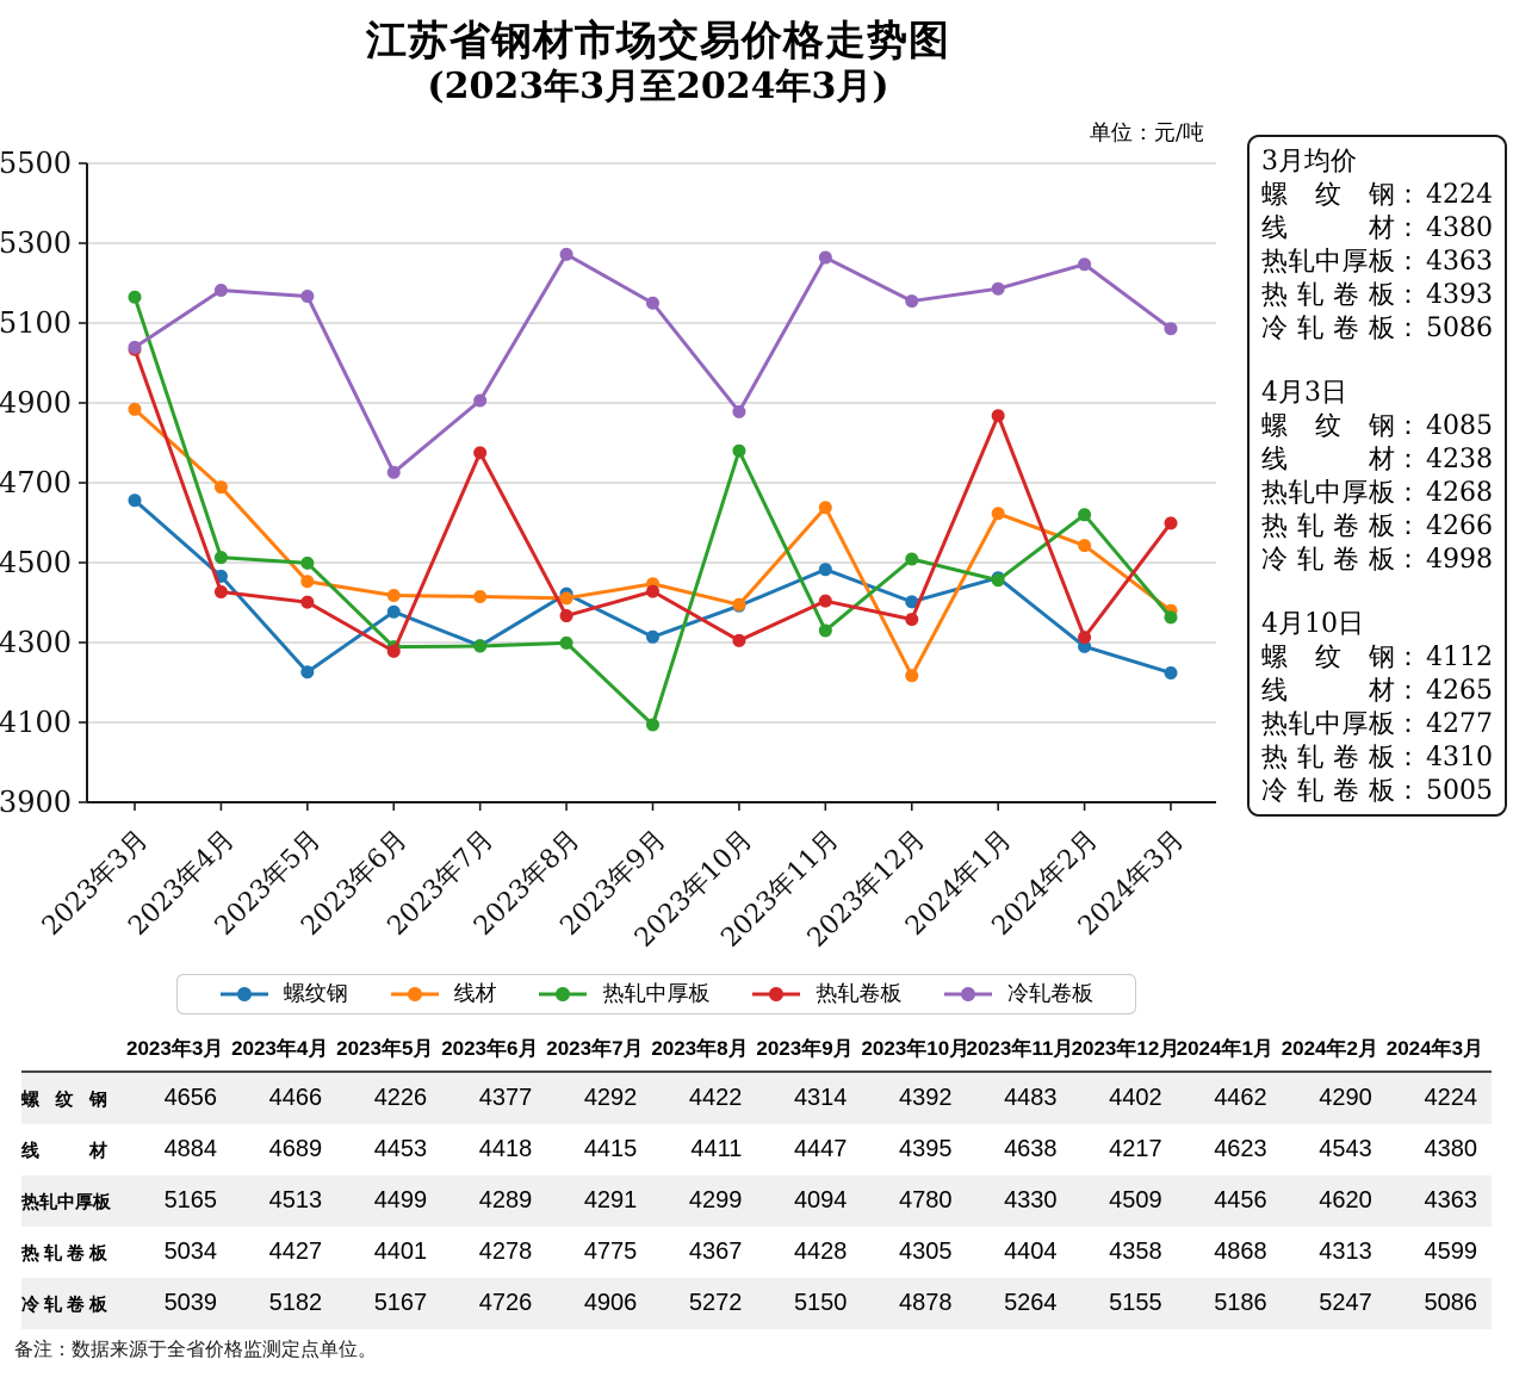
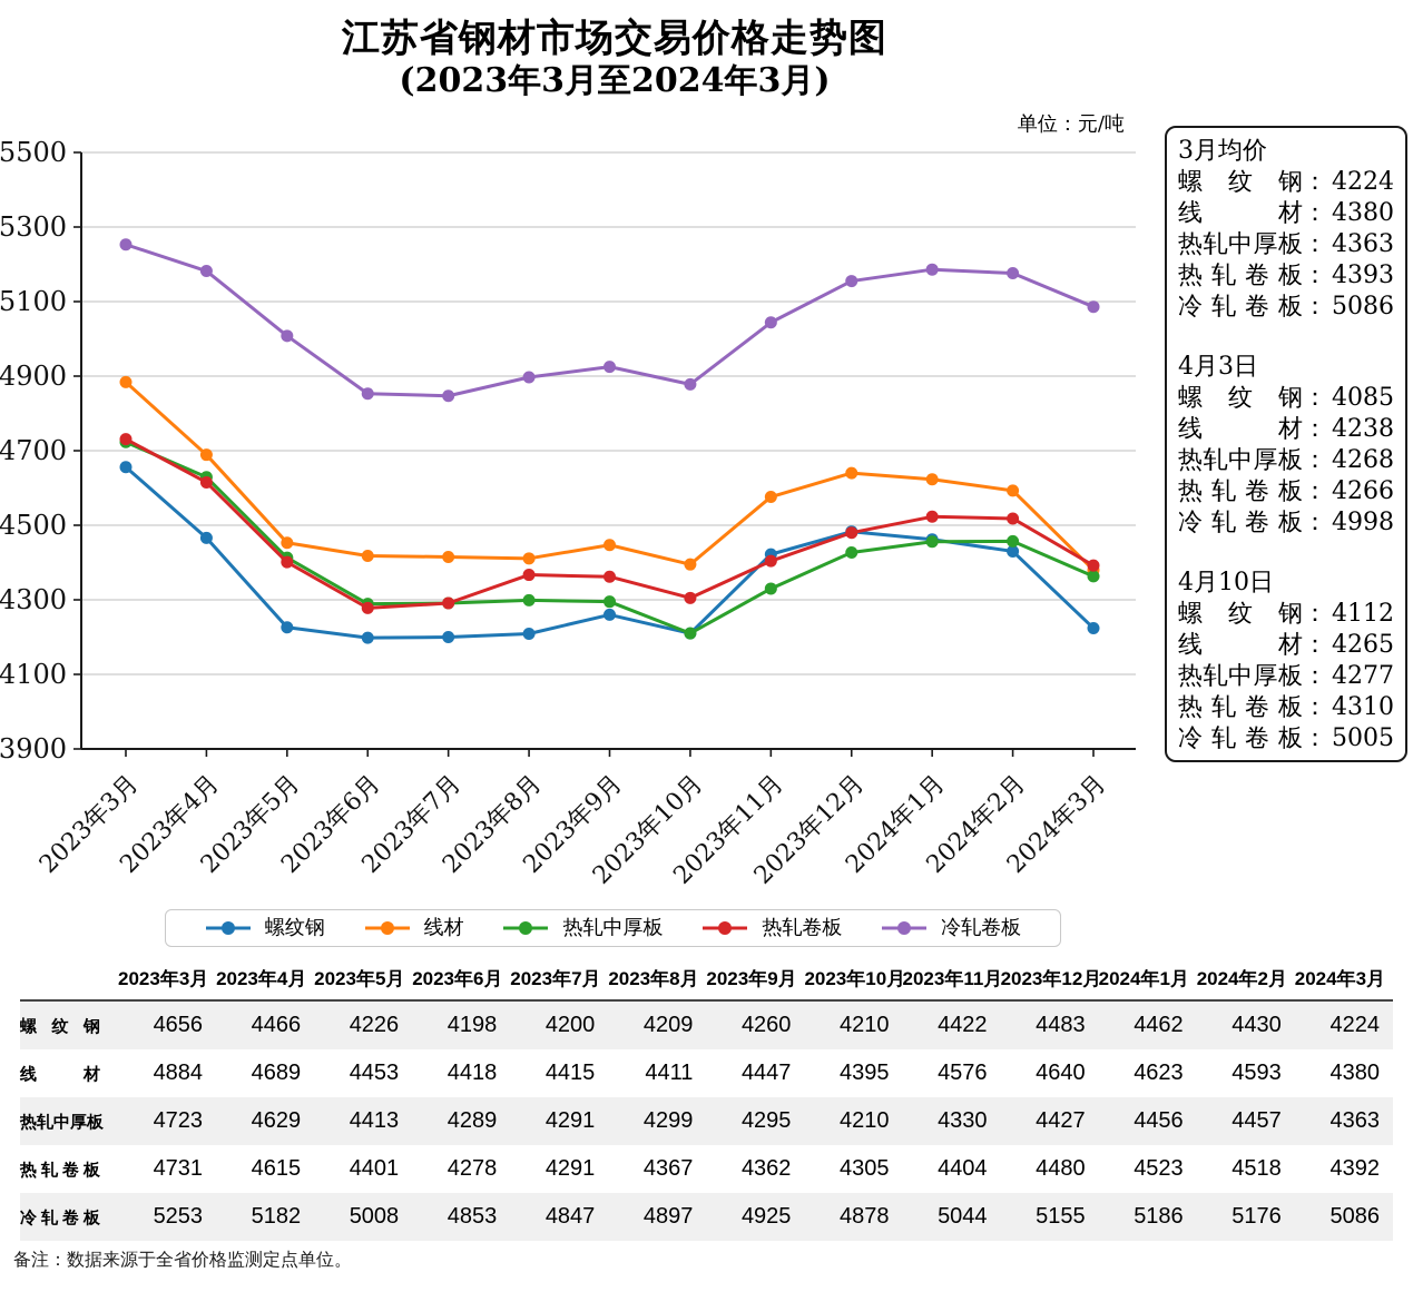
热轧中厚板/2023年3月: 5165 -> 4723
热轧卷板/2023年3月: 5034 -> 4731
冷轧卷板/2023年3月: 5039 -> 5253
热轧中厚板/2023年4月: 4513 -> 4629
热轧卷板/2023年4月: 4427 -> 4615
热轧中厚板/2023年5月: 4499 -> 4413
冷轧卷板/2023年5月: 5167 -> 5008
螺纹钢/2023年6月: 4377 -> 4198
冷轧卷板/2023年6月: 4726 -> 4853
螺纹钢/2023年7月: 4292 -> 4200
热轧卷板/2023年7月: 4775 -> 4291
冷轧卷板/2023年7月: 4906 -> 4847
螺纹钢/2023年8月: 4422 -> 4209
冷轧卷板/2023年8月: 5272 -> 4897
螺纹钢/2023年9月: 4314 -> 4260
热轧中厚板/2023年9月: 4094 -> 4295
热轧卷板/2023年9月: 4428 -> 4362
冷轧卷板/2023年9月: 5150 -> 4925
螺纹钢/2023年10月: 4392 -> 4210
热轧中厚板/2023年10月: 4780 -> 4210
螺纹钢/2023年11月: 4483 -> 4422
线材/2023年11月: 4638 -> 4576
冷轧卷板/2023年11月: 5264 -> 5044
螺纹钢/2023年12月: 4402 -> 4483
线材/2023年12月: 4217 -> 4640
热轧中厚板/2023年12月: 4509 -> 4427
热轧卷板/2023年12月: 4358 -> 4480
热轧卷板/2024年1月: 4868 -> 4523
螺纹钢/2024年2月: 4290 -> 4430
线材/2024年2月: 4543 -> 4593
热轧中厚板/2024年2月: 4620 -> 4457
热轧卷板/2024年2月: 4313 -> 4518
冷轧卷板/2024年2月: 5247 -> 5176
热轧卷板/2024年3月: 4599 -> 4392
